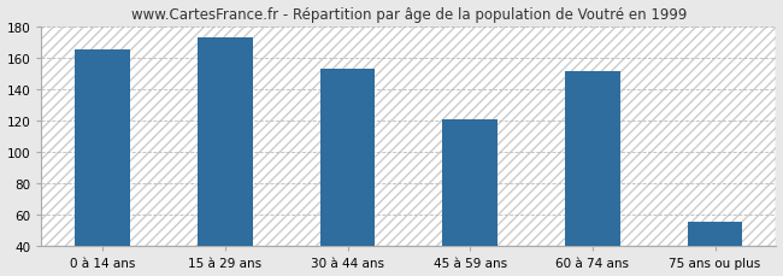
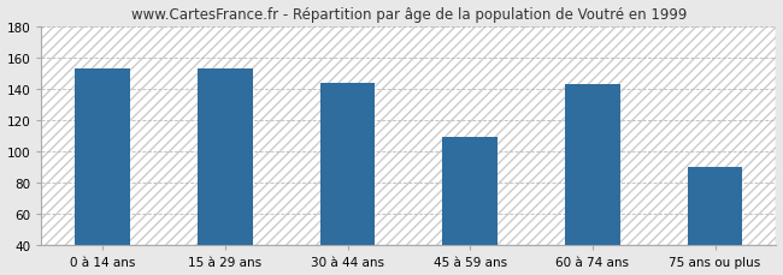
0 à 14 ans: 165 -> 153
15 à 29 ans: 173 -> 153
30 à 44 ans: 153 -> 144
45 à 59 ans: 121 -> 109
60 à 74 ans: 151 -> 143
75 ans ou plus: 56 -> 90
